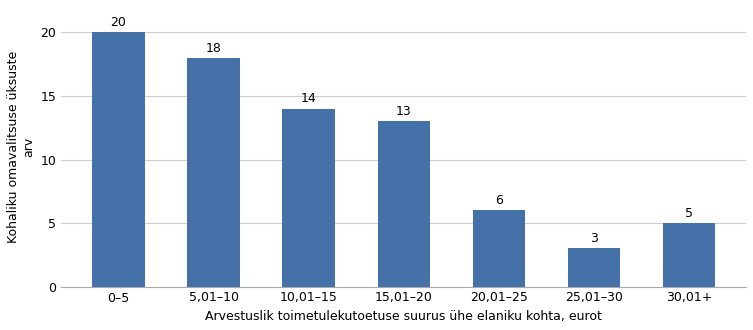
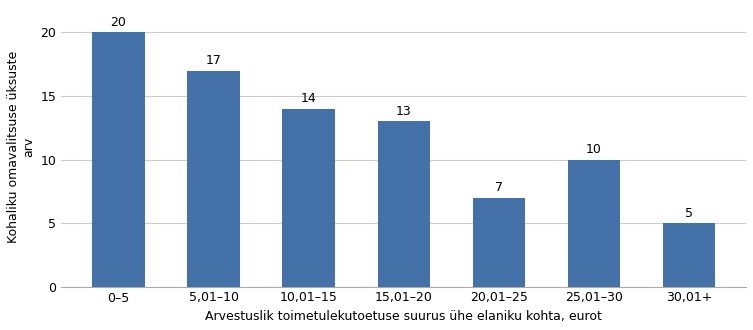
5,01–10: 18 -> 17
20,01–25: 6 -> 7
25,01–30: 3 -> 10
